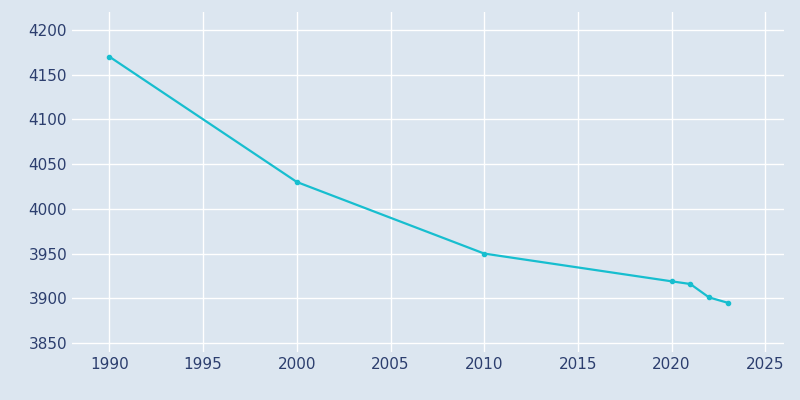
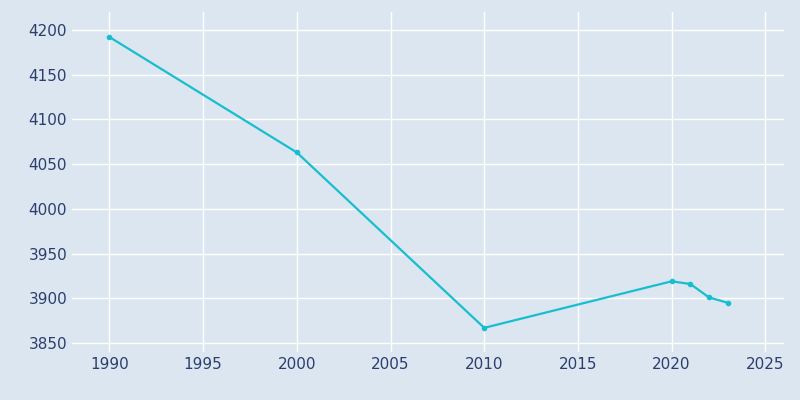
1990: 4170 -> 4192
2000: 4030 -> 4063
2010: 3950 -> 3867
